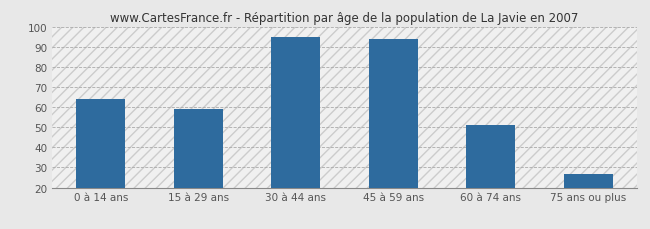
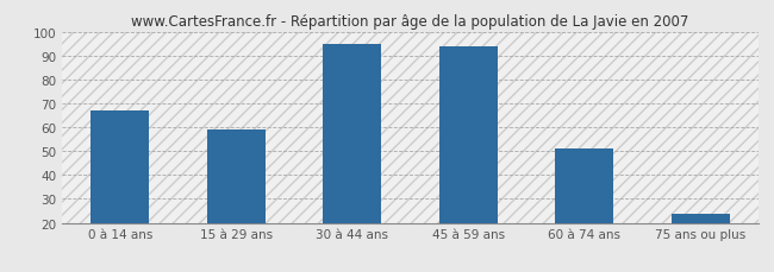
0 à 14 ans: 64 -> 67
75 ans ou plus: 27 -> 24
